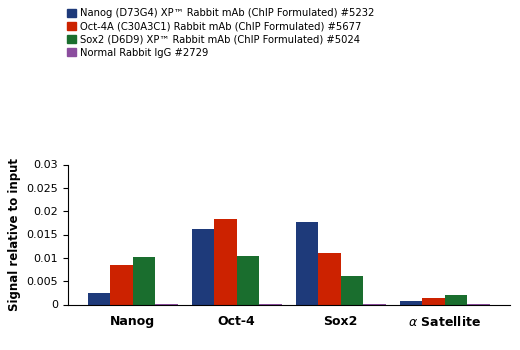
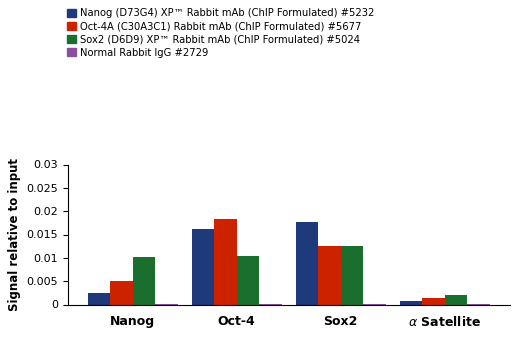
Oct-4A (C30A3C1) Rabbit mAb (ChIP Formulated) #5677/Nanog: 0.0085 -> 0.0050
Oct-4A (C30A3C1) Rabbit mAb (ChIP Formulated) #5677/Sox2: 0.0110 -> 0.0125
Sox2 (D6D9) XP™ Rabbit mAb (ChIP Formulated) #5024/Sox2: 0.0062 -> 0.0125
